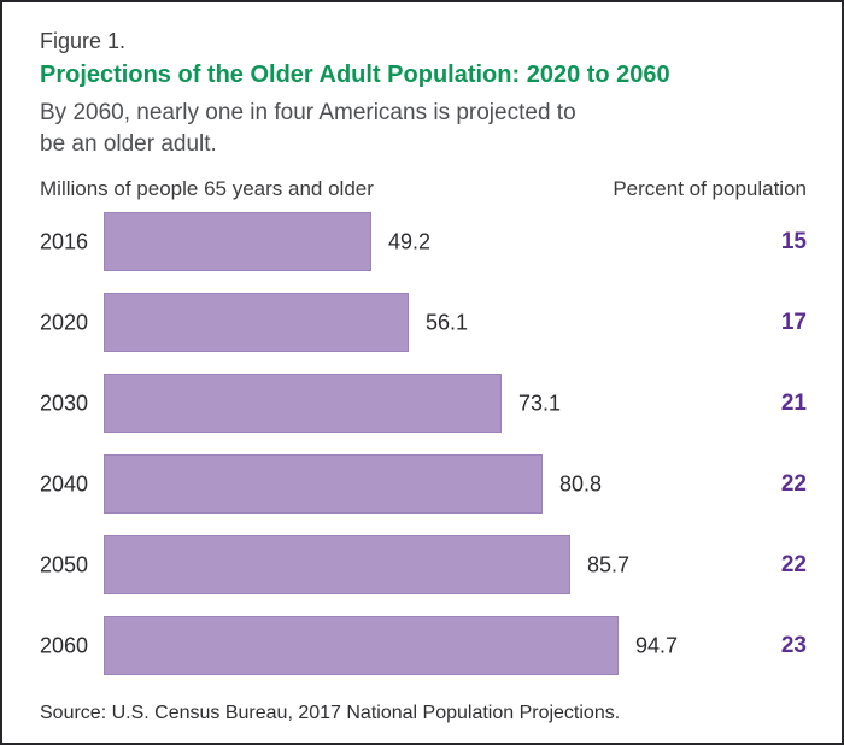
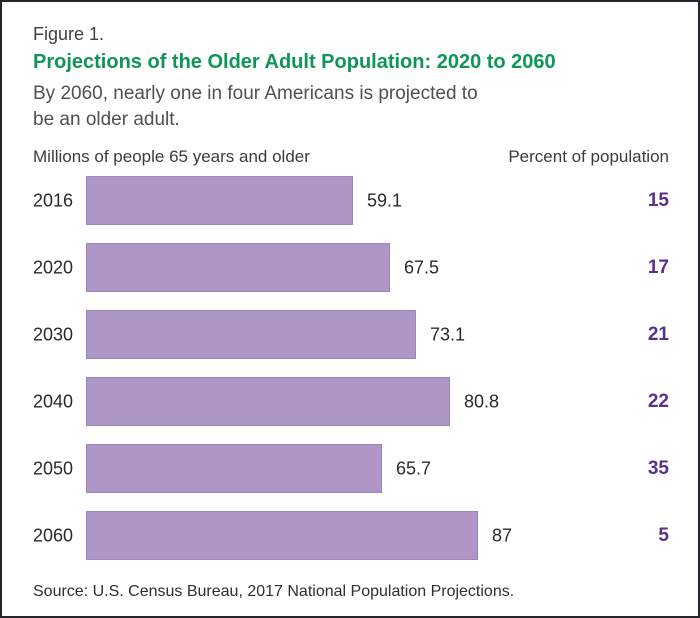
Millions of people 65 years and older/2016: 49.2 -> 59.1
Millions of people 65 years and older/2020: 56.1 -> 67.5
Millions of people 65 years and older/2050: 85.7 -> 65.7
Percent of population/2050: 22 -> 35
Millions of people 65 years and older/2060: 94.7 -> 87
Percent of population/2060: 23 -> 5
